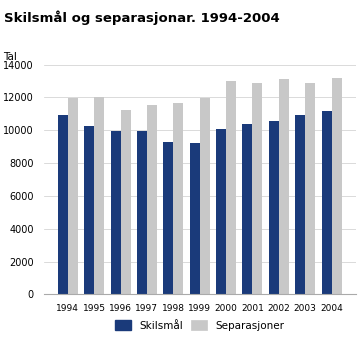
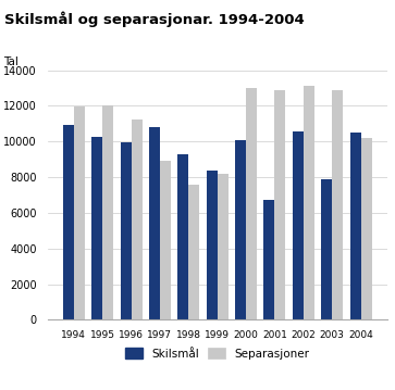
Skilsmål/1997: 10000 -> 10800
Separasjoner/1997: 11600 -> 8900
Separasjoner/1998: 11600 -> 7600
Skilsmål/1999: 9200 -> 8400
Separasjoner/1999: 12000 -> 8200
Skilsmål/2001: 10400 -> 6700
Skilsmål/2003: 10900 -> 7900
Skilsmål/2004: 11200 -> 10500
Separasjoner/2004: 13200 -> 10200
